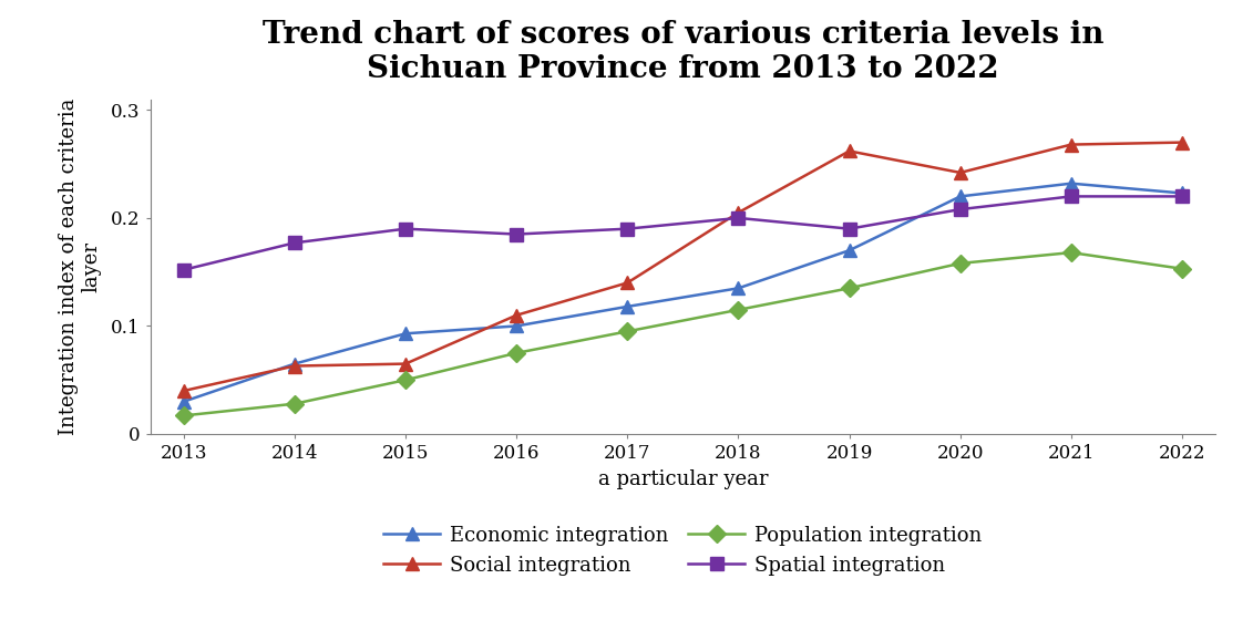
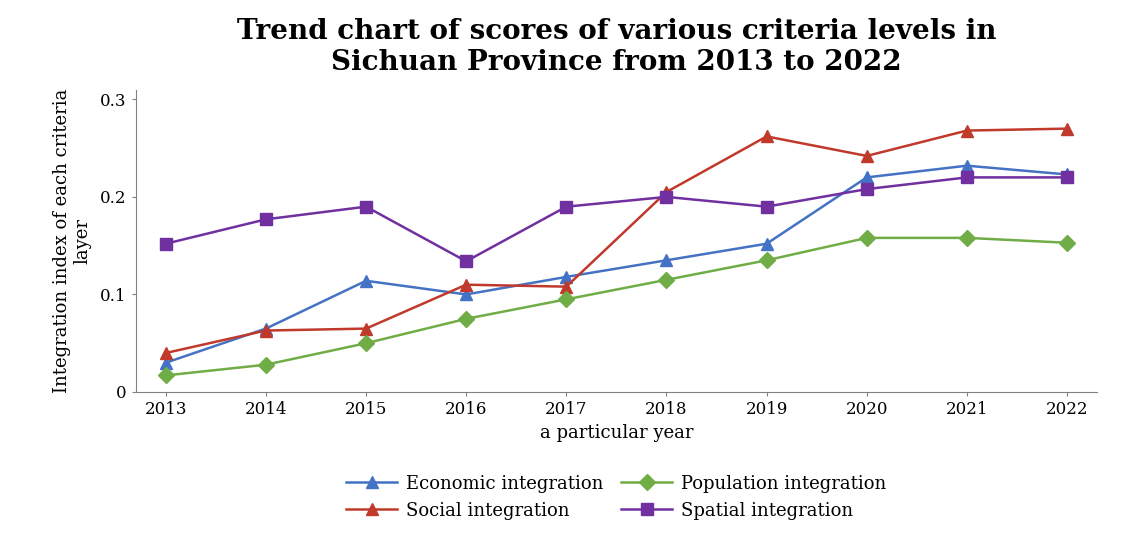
Economic integration/2015: 0.093 -> 0.114
Spatial integration/2016: 0.185 -> 0.134
Social integration/2017: 0.140 -> 0.108
Economic integration/2019: 0.170 -> 0.152
Population integration/2021: 0.168 -> 0.158
